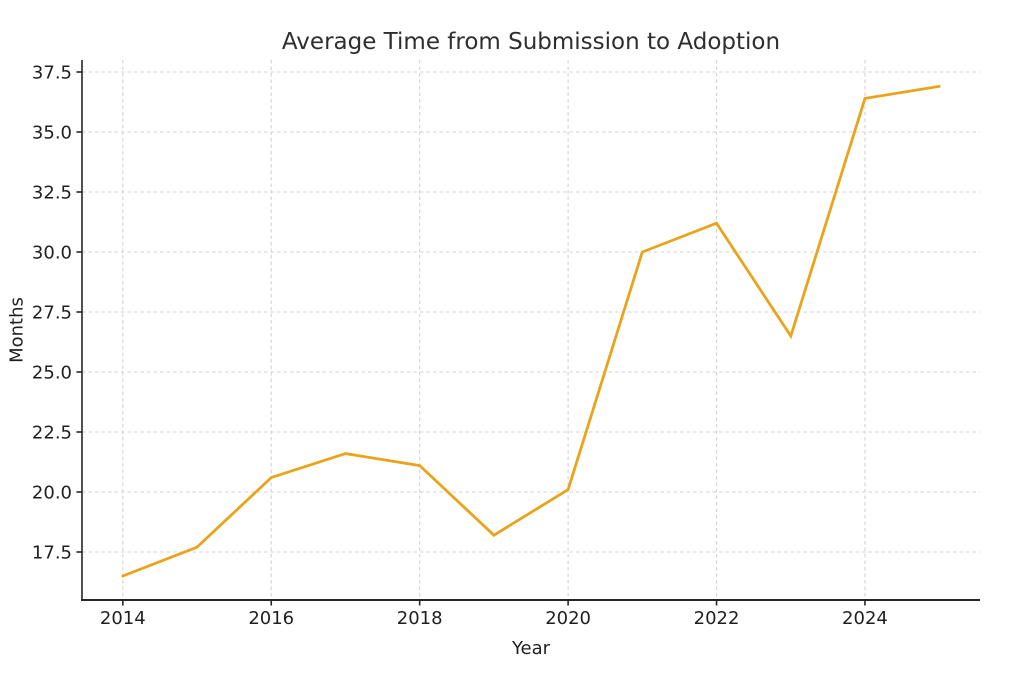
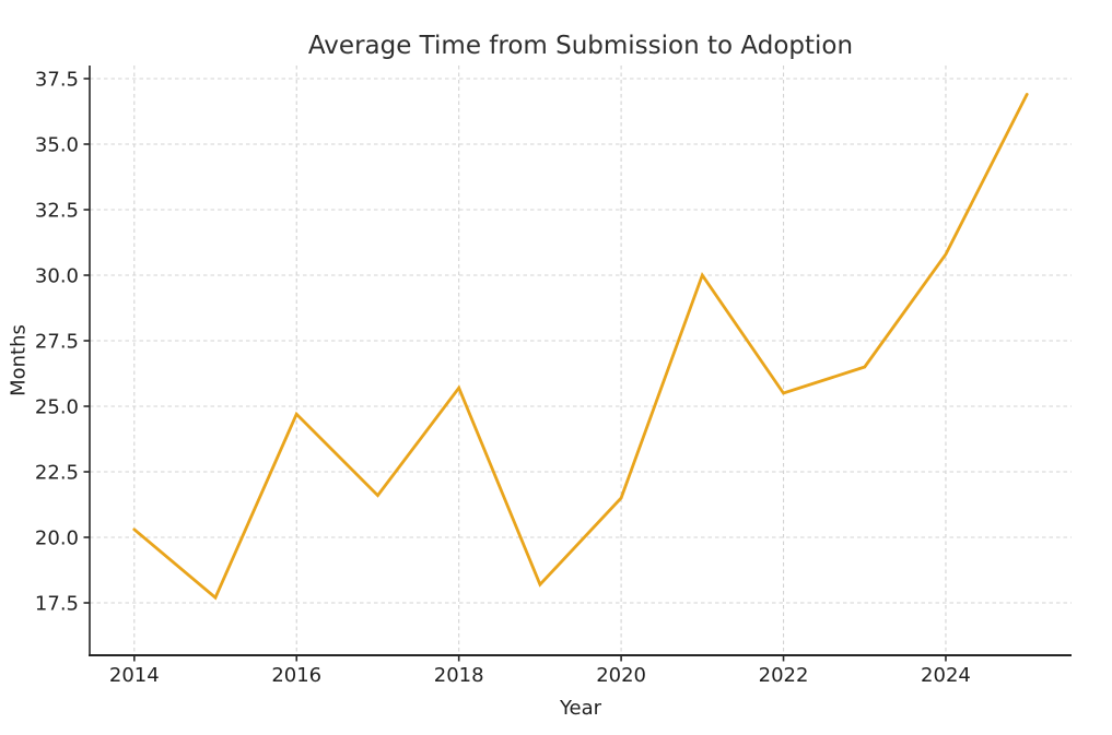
2014: 16.5 -> 20.3
2016: 20.6 -> 24.7
2018: 21.1 -> 25.7
2020: 20.1 -> 21.5
2022: 31.2 -> 25.5
2024: 36.4 -> 30.8
